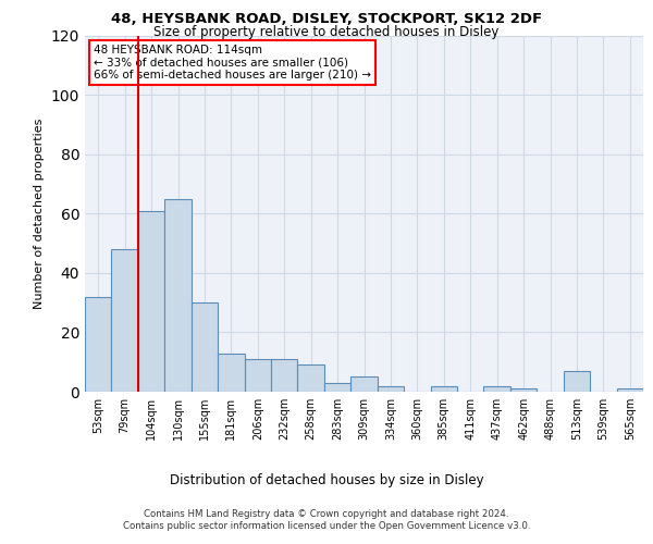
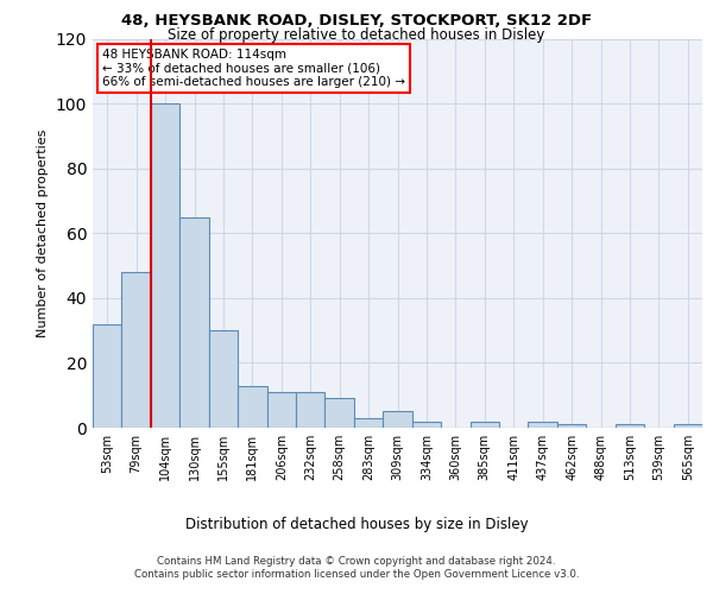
104sqm: 61 -> 100
513sqm: 7 -> 1
